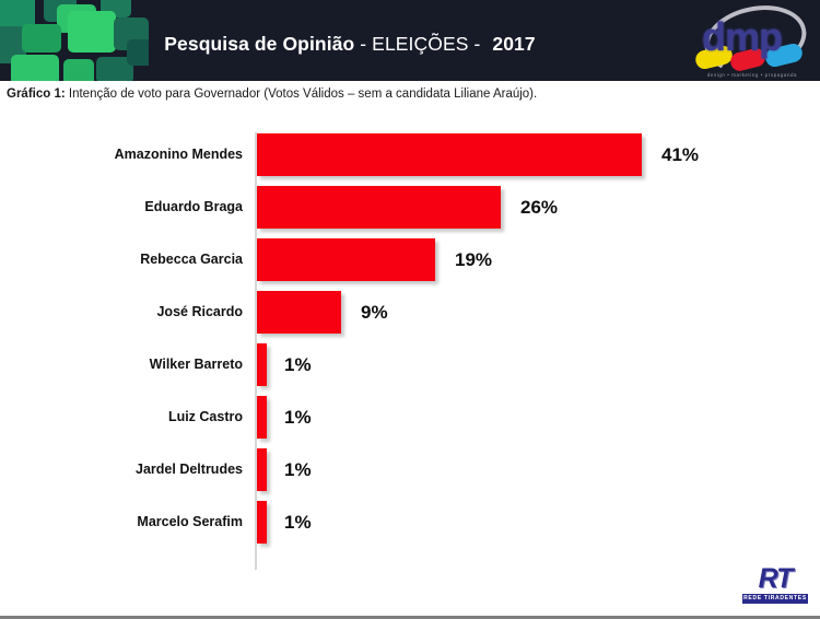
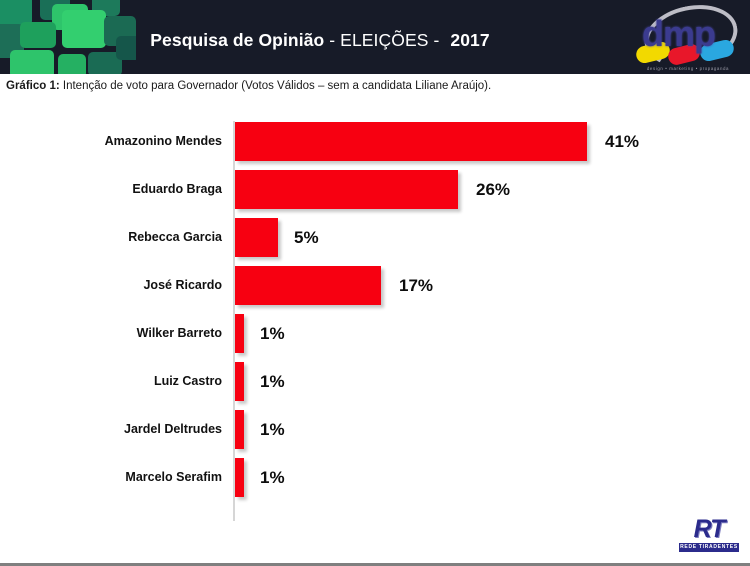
Rebecca Garcia: 19% -> 5%
José Ricardo: 9% -> 17%
